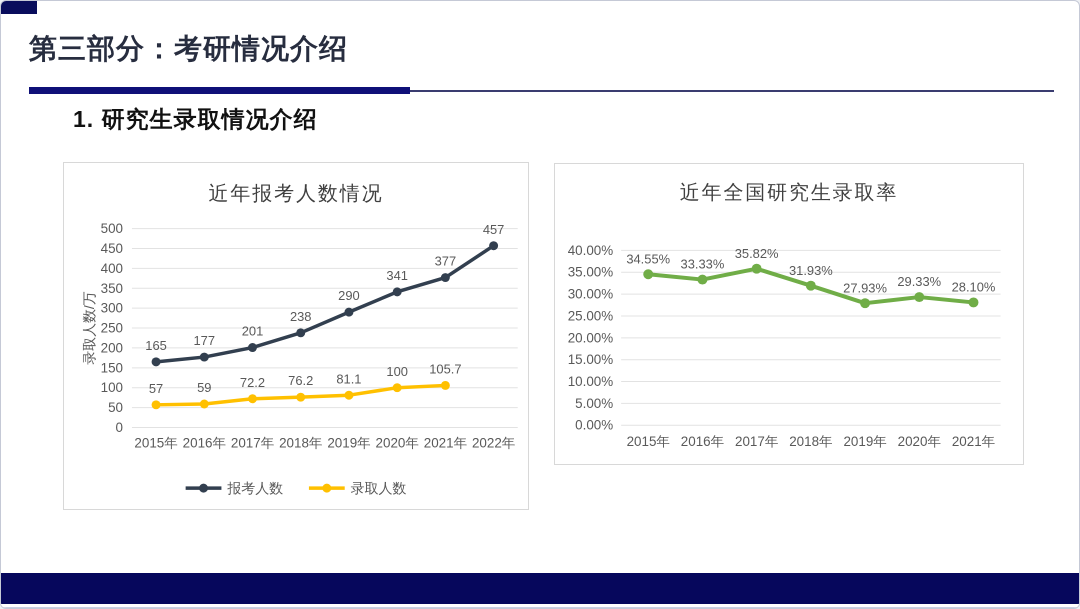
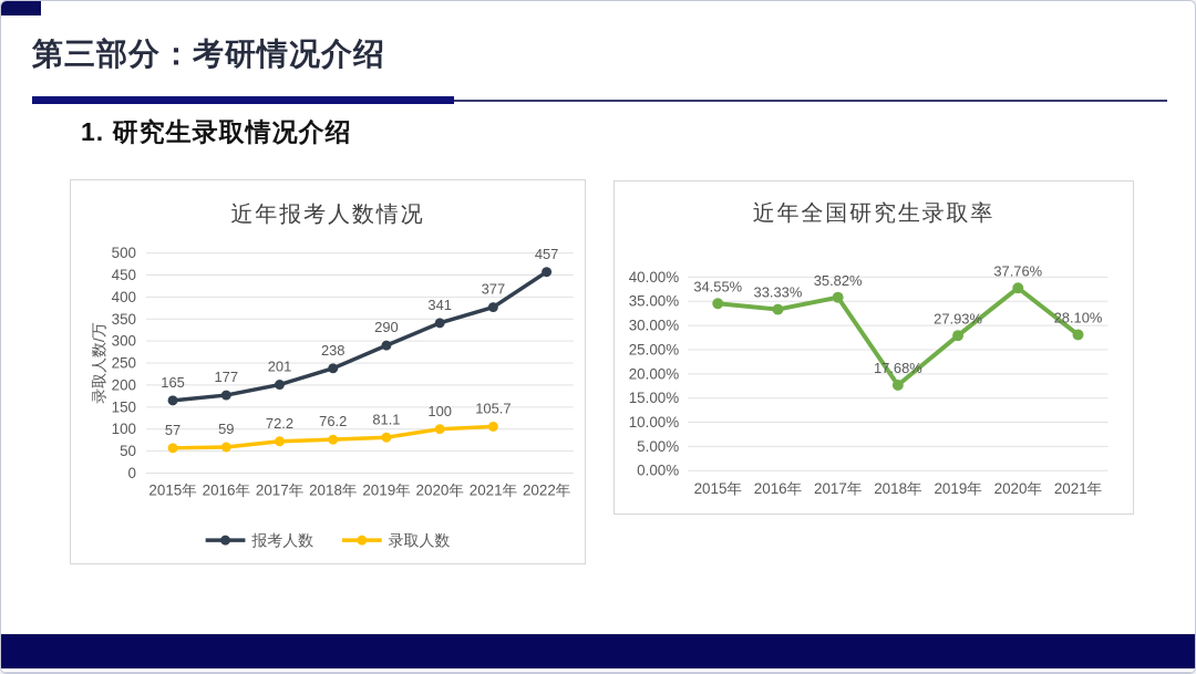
近年全国研究生录取率/2018年: 31.93% -> 17.68%
近年全国研究生录取率/2020年: 29.33% -> 37.76%
